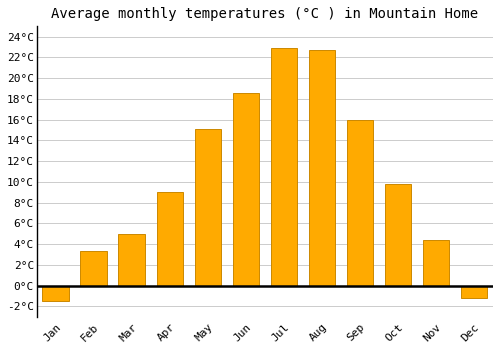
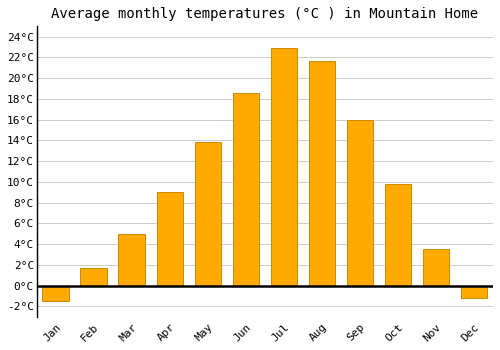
Feb: 3.3°C -> 1.7°C
May: 15.1°C -> 13.8°C
Aug: 22.7°C -> 21.7°C
Nov: 4.4°C -> 3.5°C
